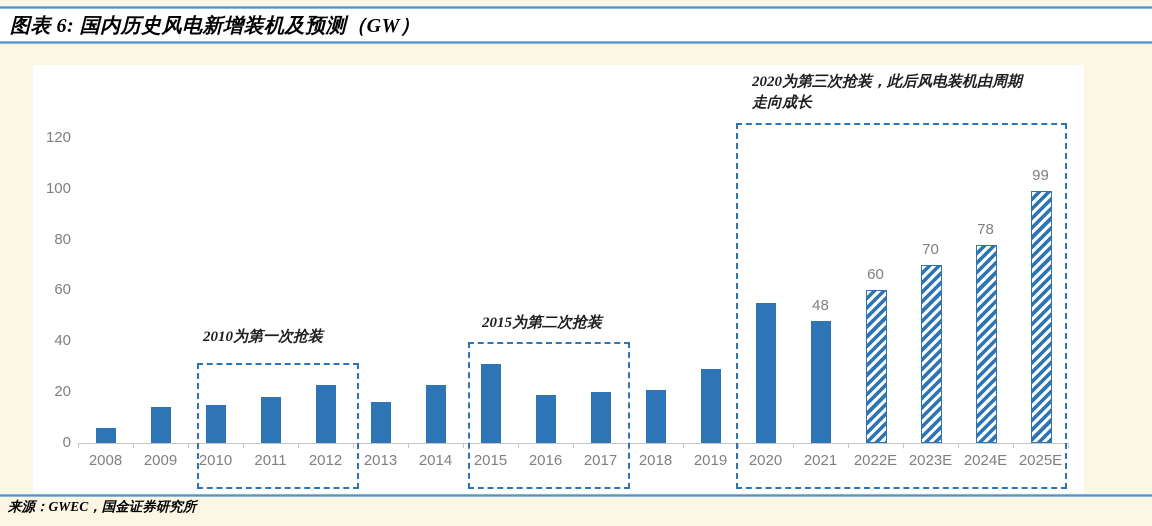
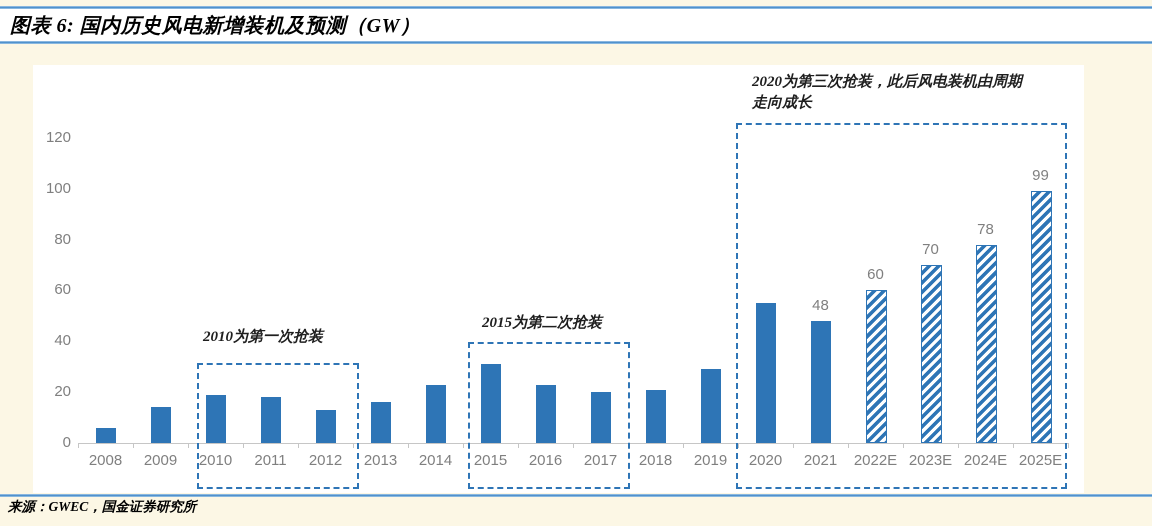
2010: 15 -> 19
2012: 23 -> 13
2016: 19 -> 23
